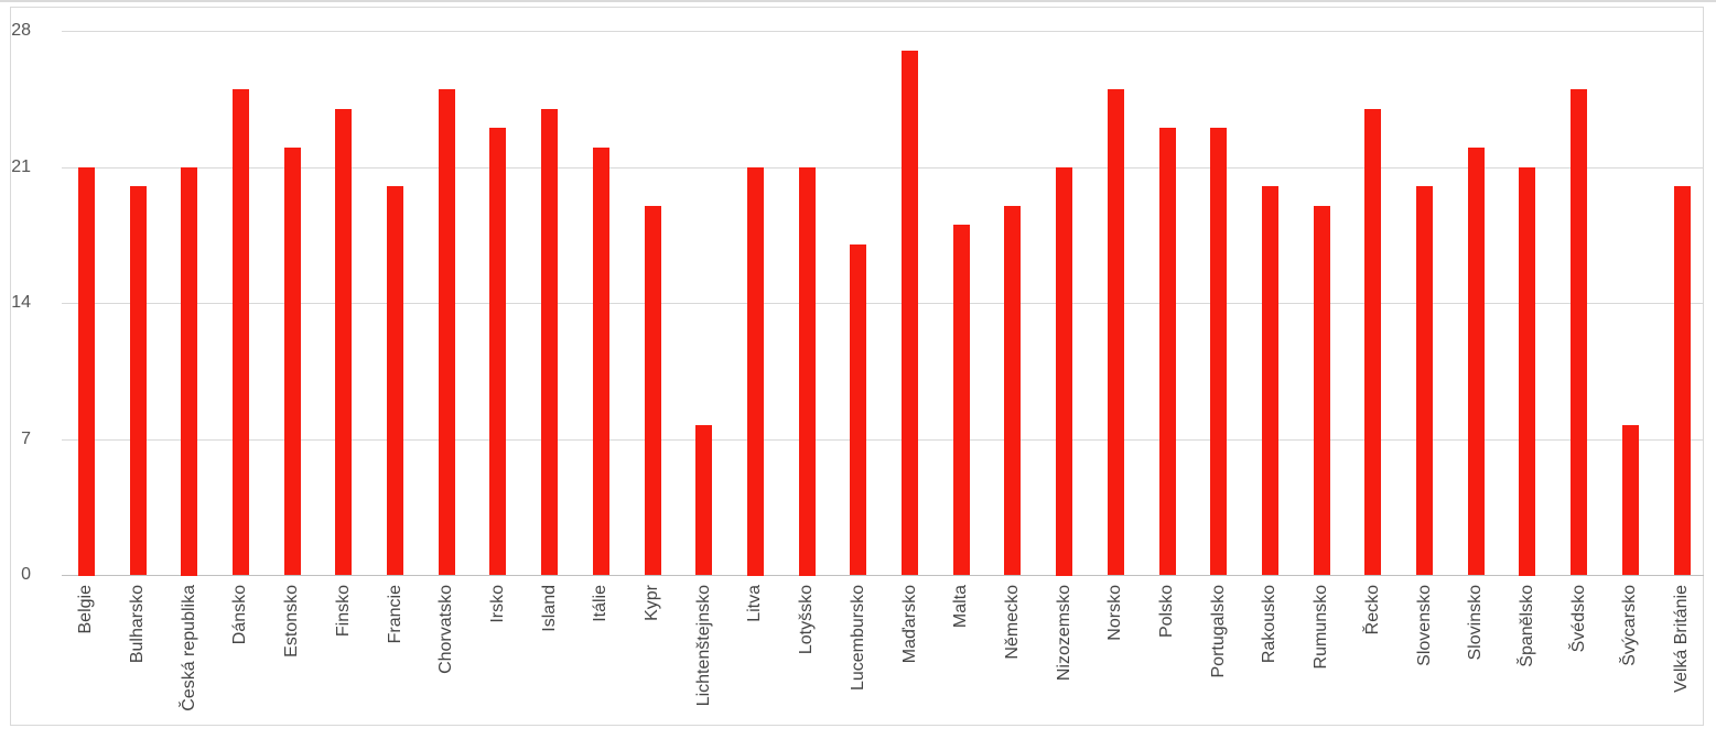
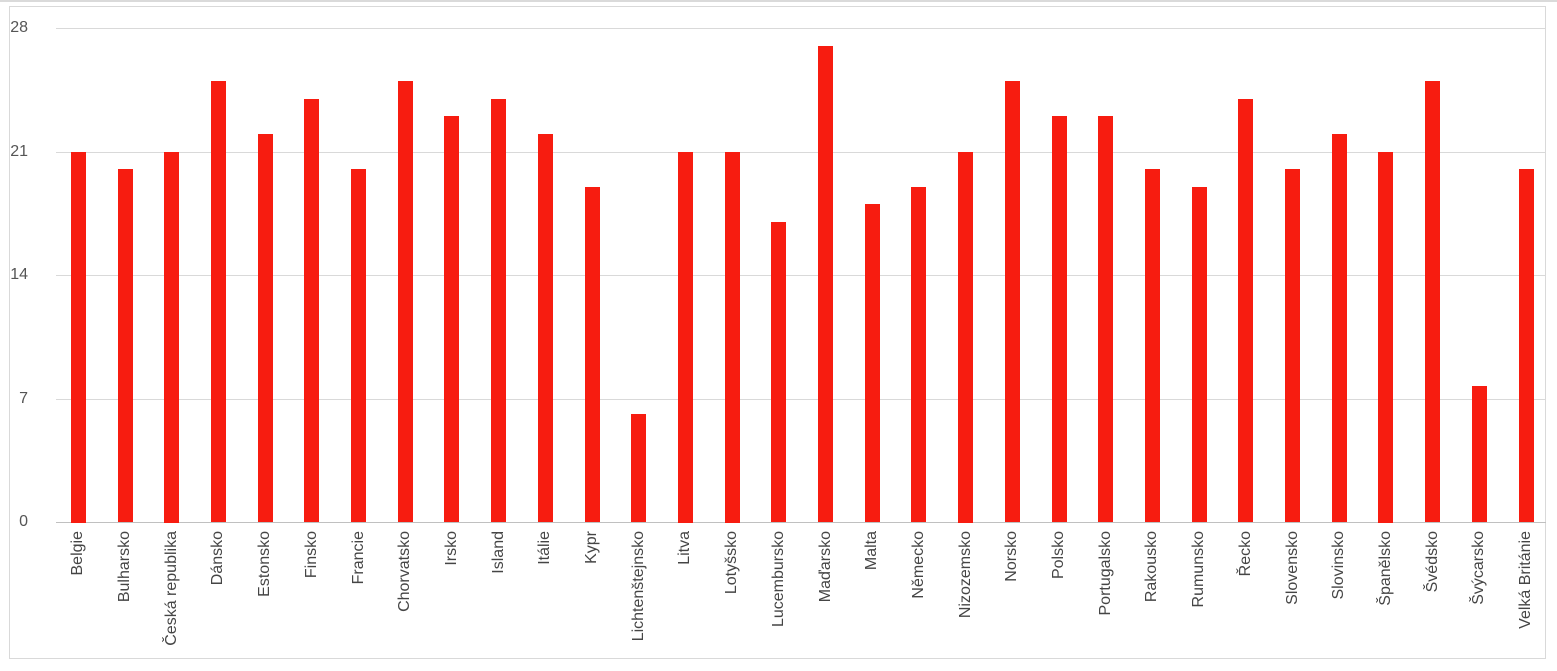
Lichtenštejnsko: 7.7 -> 6.1
